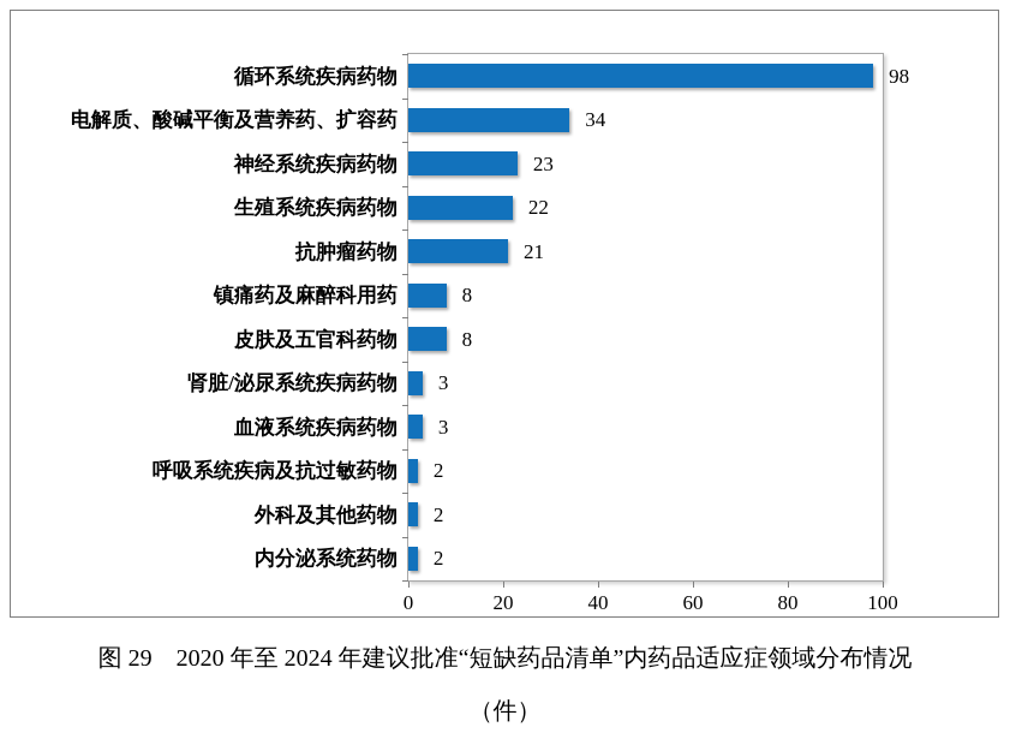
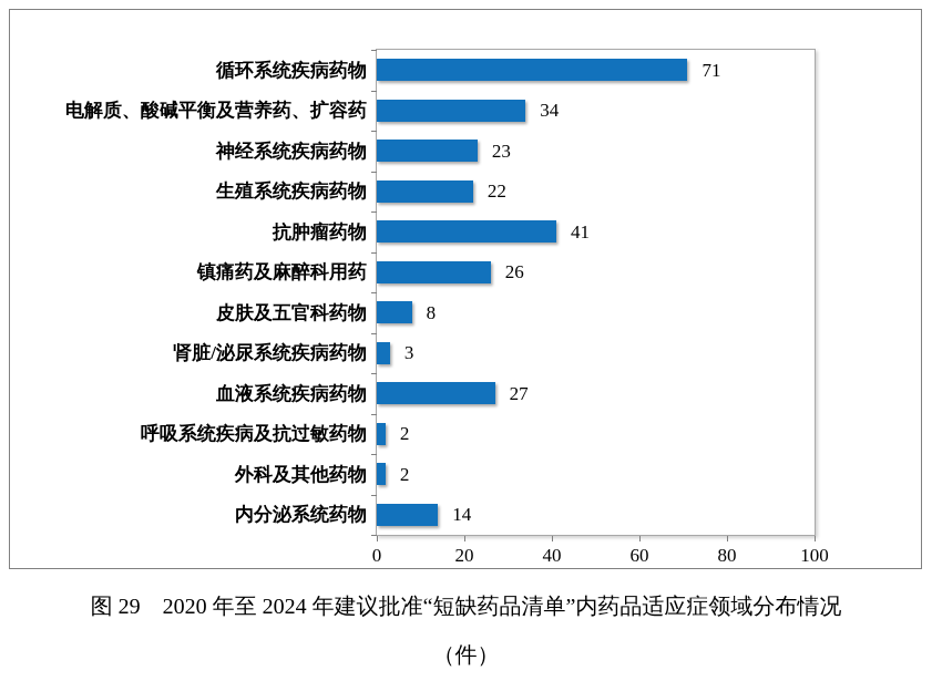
循环系统疾病药物: 98 -> 71
抗肿瘤药物: 21 -> 41
镇痛药及麻醉科用药: 8 -> 26
血液系统疾病药物: 3 -> 27
内分泌系统药物: 2 -> 14
